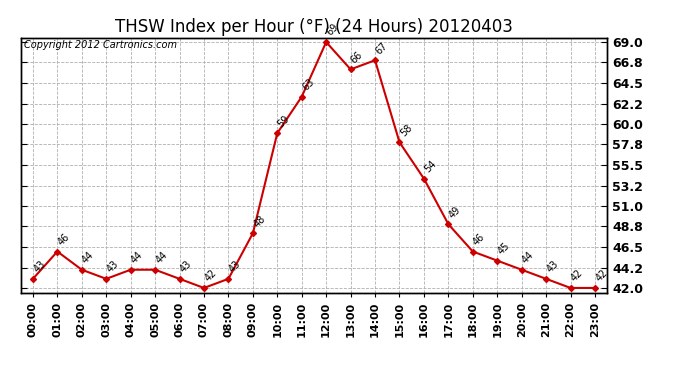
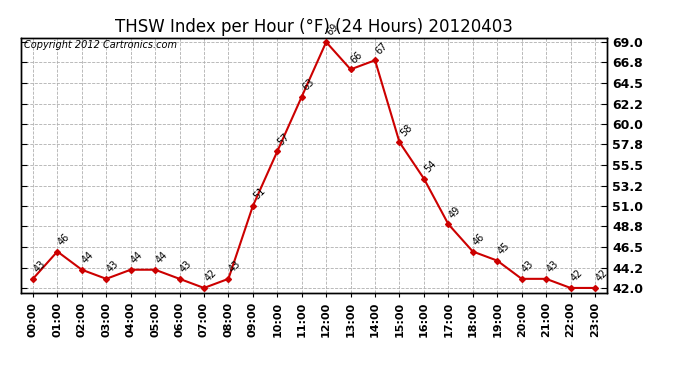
09:00: 48 -> 51
10:00: 59 -> 57
20:00: 44 -> 43
